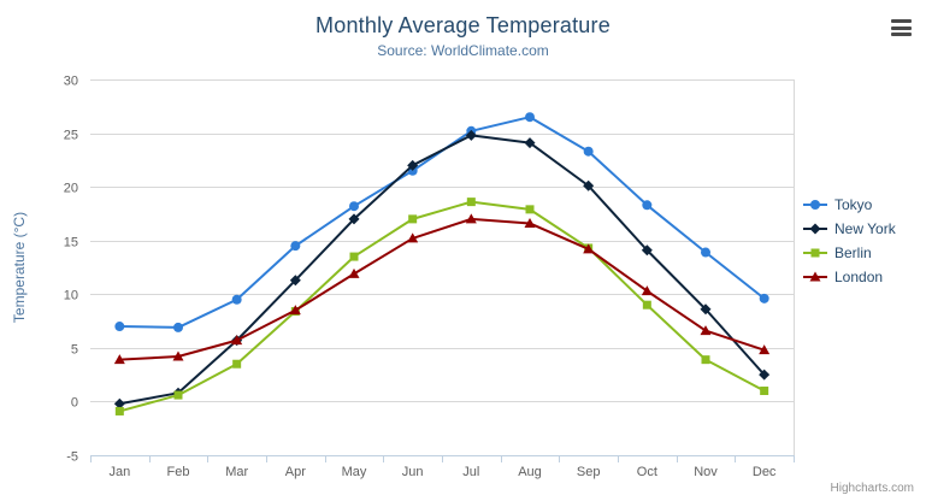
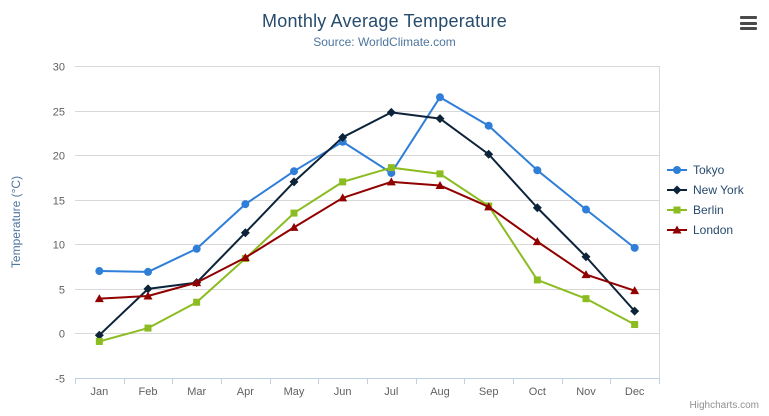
New York/Feb: 1 -> 5
Tokyo/Jul: 25 -> 18
Berlin/Oct: 9 -> 6
